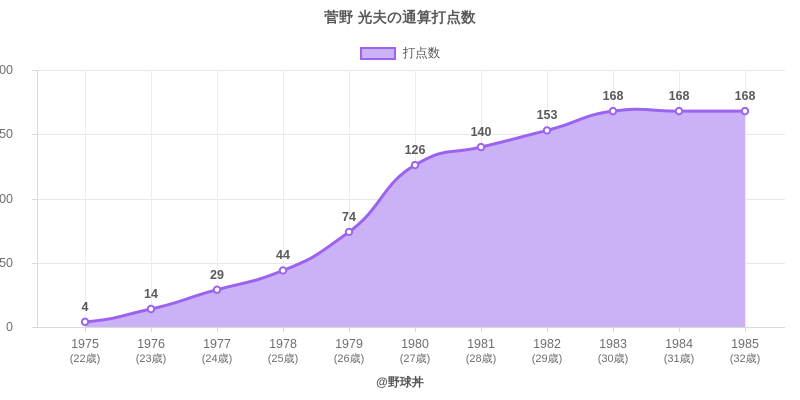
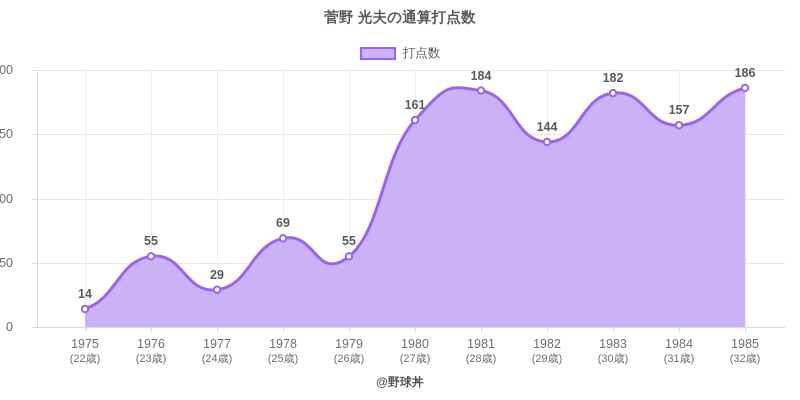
1975: 4 -> 14
1976: 14 -> 55
1978: 44 -> 69
1979: 74 -> 55
1980: 126 -> 161
1981: 140 -> 184
1982: 153 -> 144
1983: 168 -> 182
1984: 168 -> 157
1985: 168 -> 186
